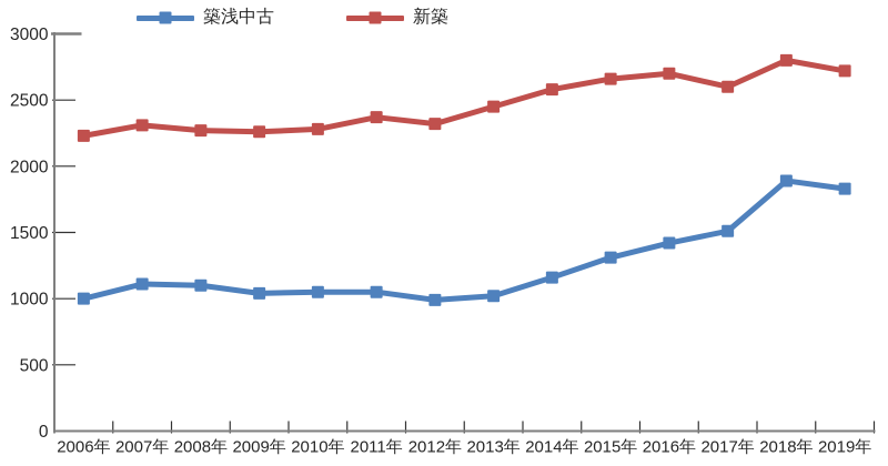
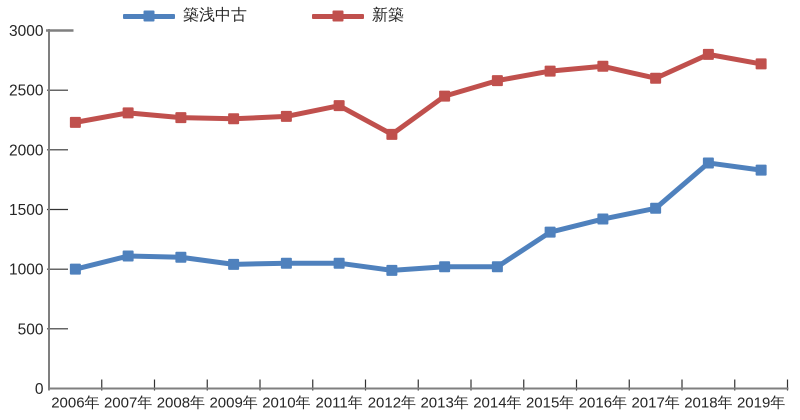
新築/2012年: 2320 -> 2130
築浅中古/2014年: 1160 -> 1020
